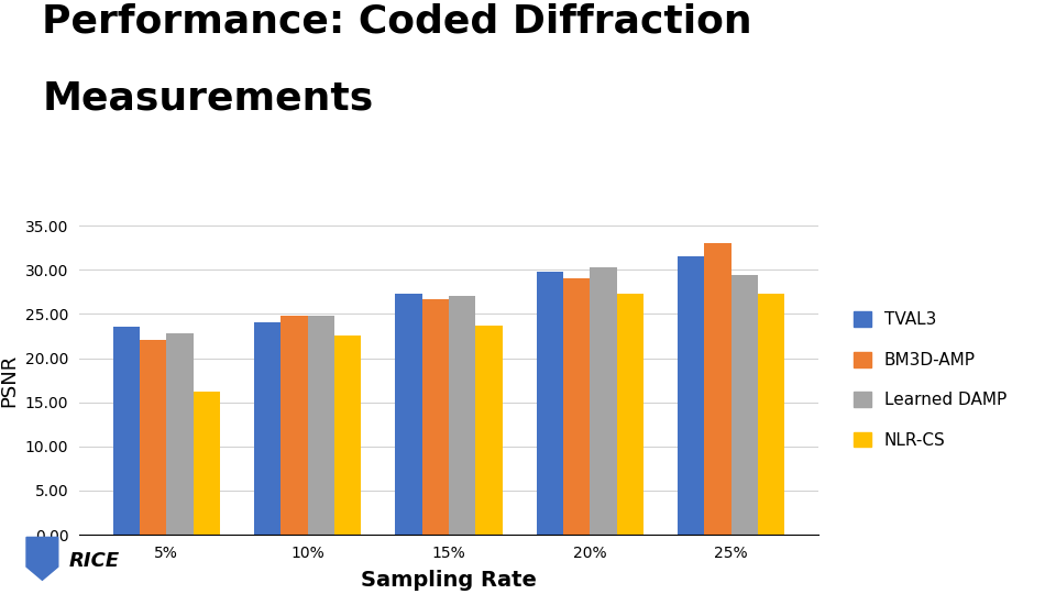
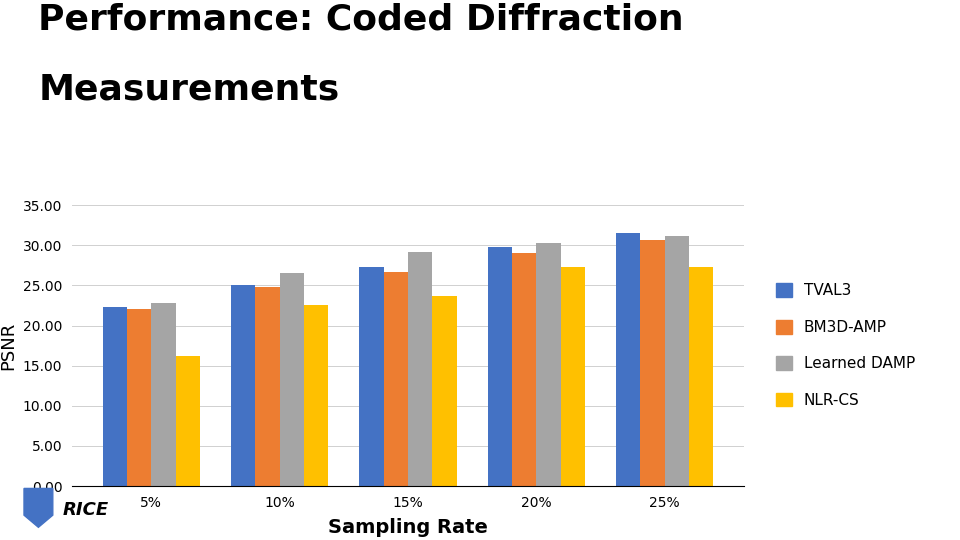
TVAL3/5%: 23.6 -> 22.3
TVAL3/10%: 24.0 -> 25.1
Learned DAMP/10%: 24.8 -> 26.5
Learned DAMP/15%: 27.0 -> 29.2
BM3D-AMP/25%: 33.0 -> 30.7
Learned DAMP/25%: 29.4 -> 31.2
